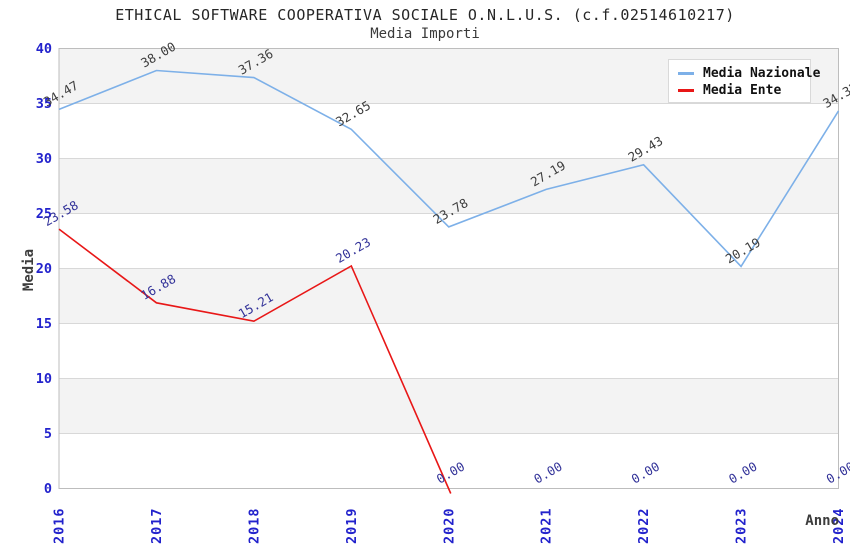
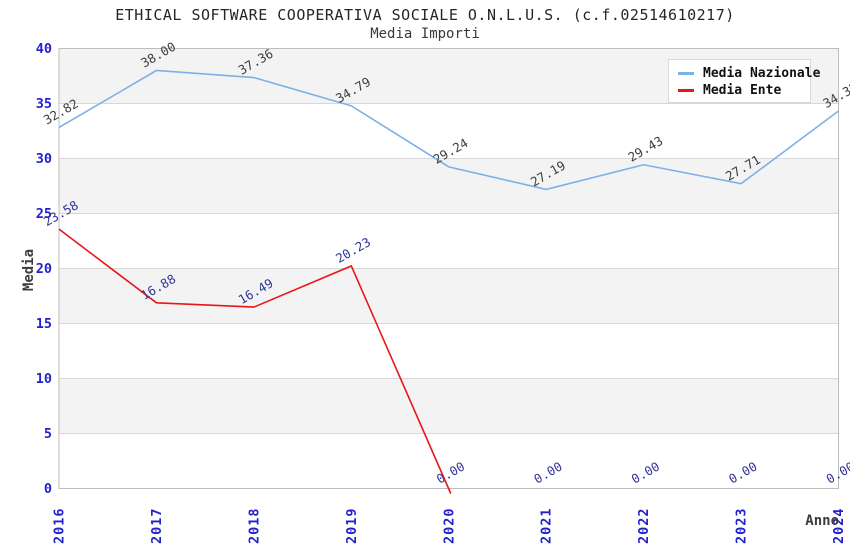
Media Nazionale/2016: 34.47 -> 32.82
Media Ente/2018: 15.21 -> 16.49
Media Nazionale/2019: 32.65 -> 34.79
Media Nazionale/2020: 23.78 -> 29.24
Media Nazionale/2023: 20.19 -> 27.71
